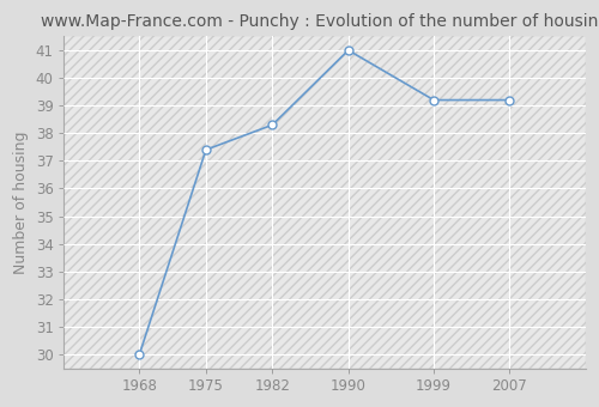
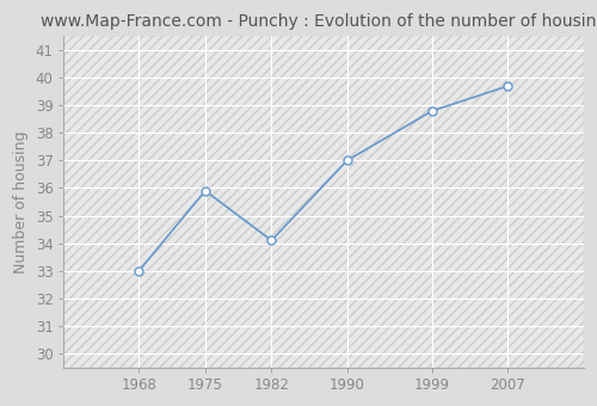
1968: 30.0 -> 33.0
1975: 37.4 -> 35.9
1982: 38.3 -> 34.1
1990: 41.0 -> 37.0
1999: 39.2 -> 38.8
2007: 39.2 -> 39.7
